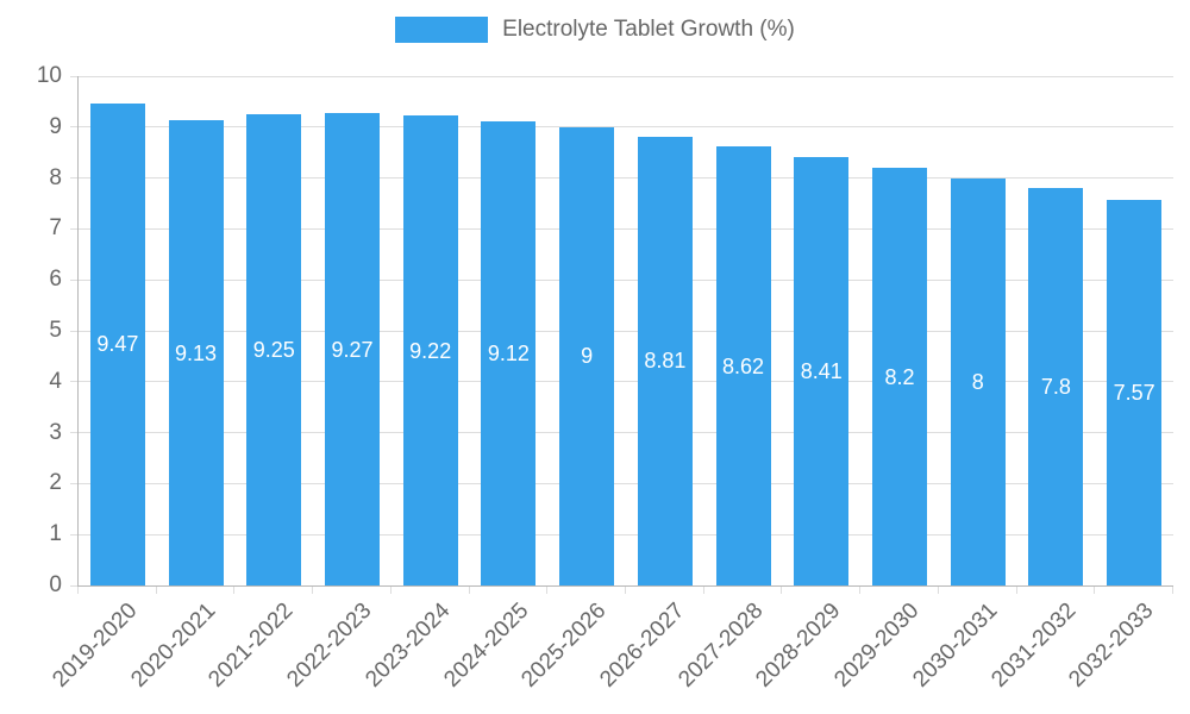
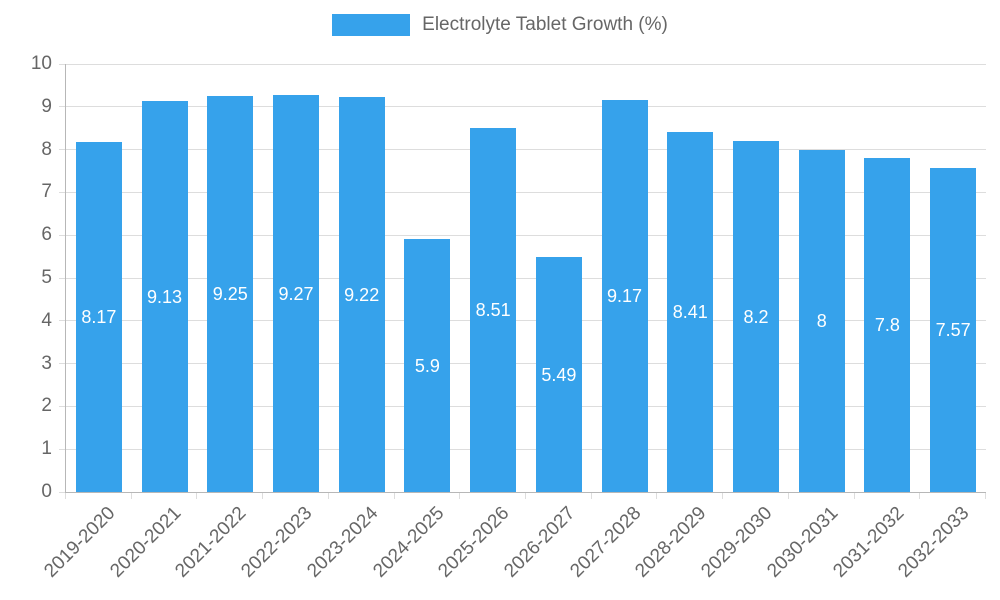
2019-2020: 9.47 -> 8.17
2024-2025: 9.12 -> 5.9
2025-2026: 9 -> 8.51
2026-2027: 8.81 -> 5.49
2027-2028: 8.62 -> 9.17
